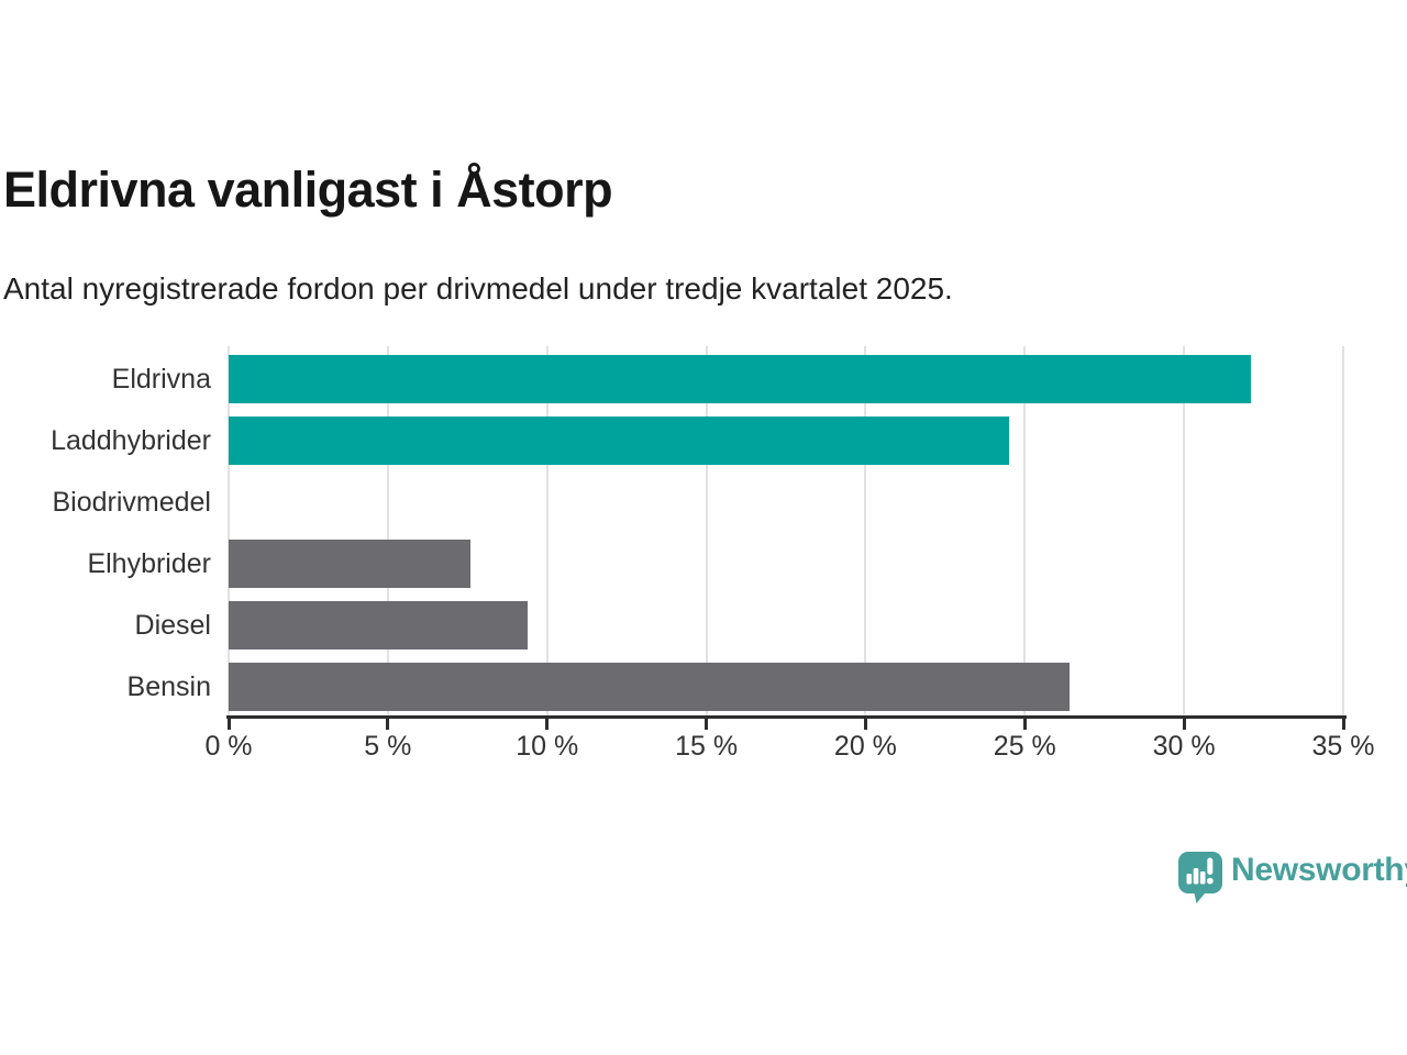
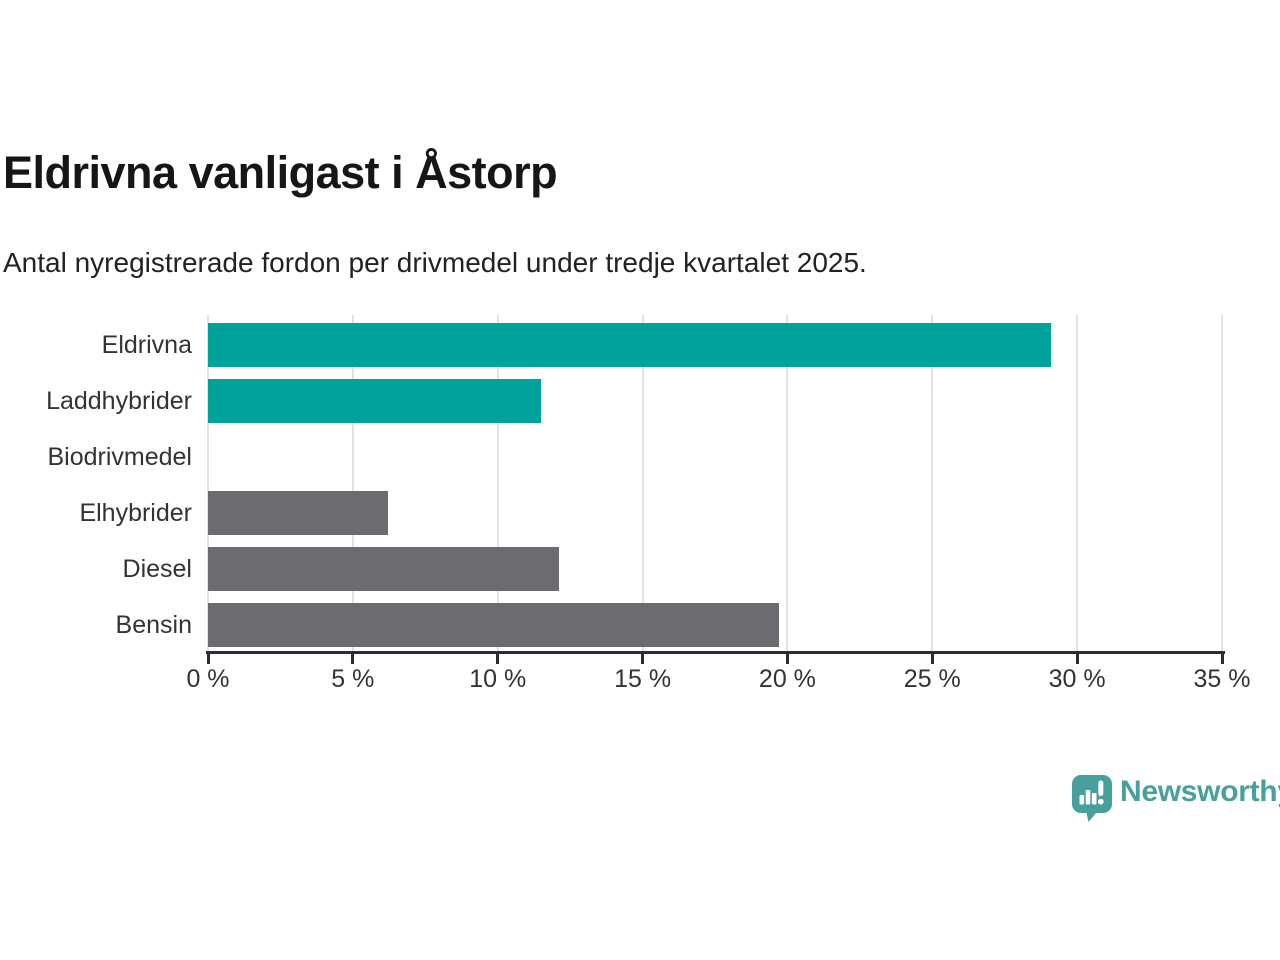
Eldrivna: 32.1% -> 29.1%
Laddhybrider: 24.5% -> 11.5%
Elhybrider: 7.6% -> 6.2%
Diesel: 9.4% -> 12.1%
Bensin: 26.4% -> 19.7%
